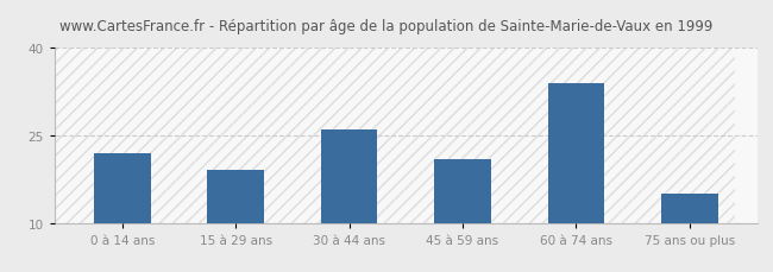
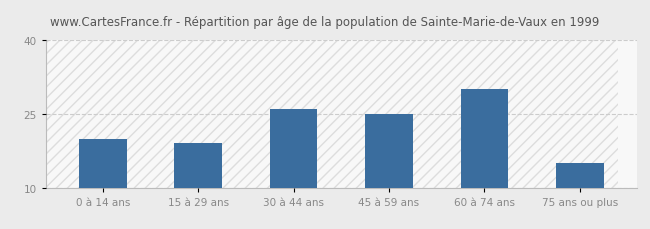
0 à 14 ans: 22 -> 20
45 à 59 ans: 21 -> 25
60 à 74 ans: 34 -> 30
